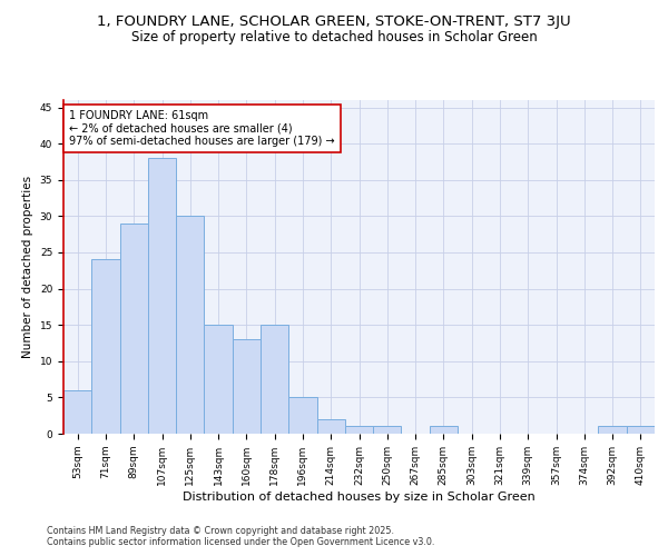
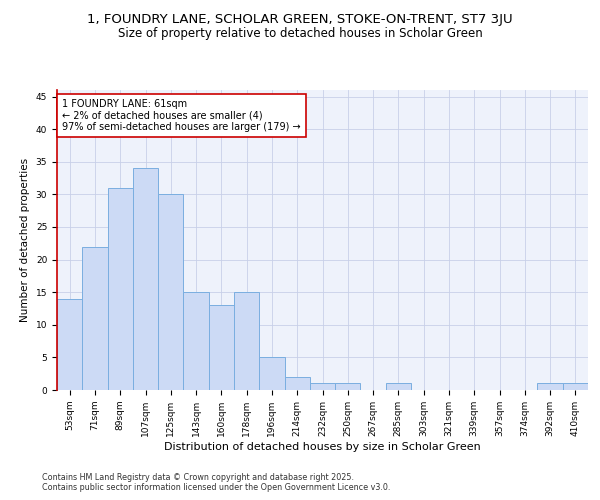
53sqm: 6 -> 14
71sqm: 24 -> 22
89sqm: 29 -> 31
107sqm: 38 -> 34
